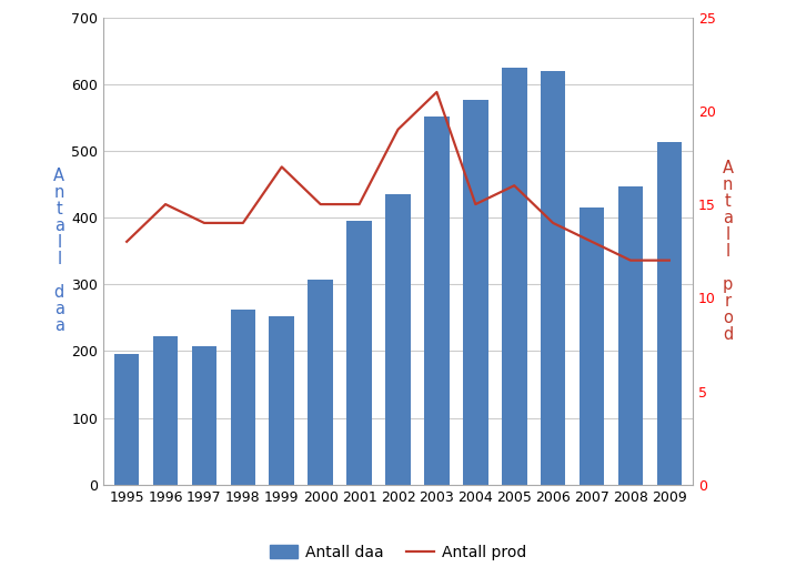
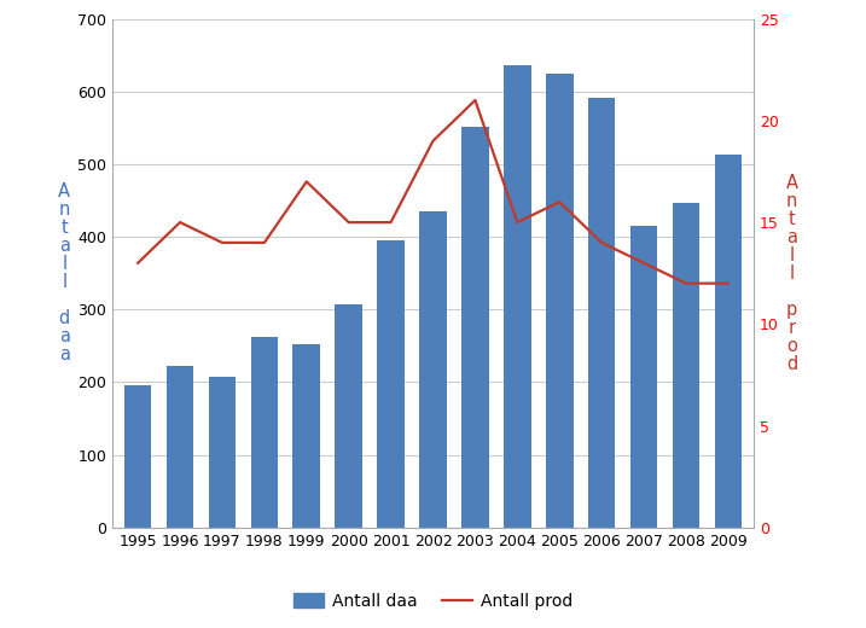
Antall daa/2004: 577 -> 636
Antall daa/2006: 620 -> 592
